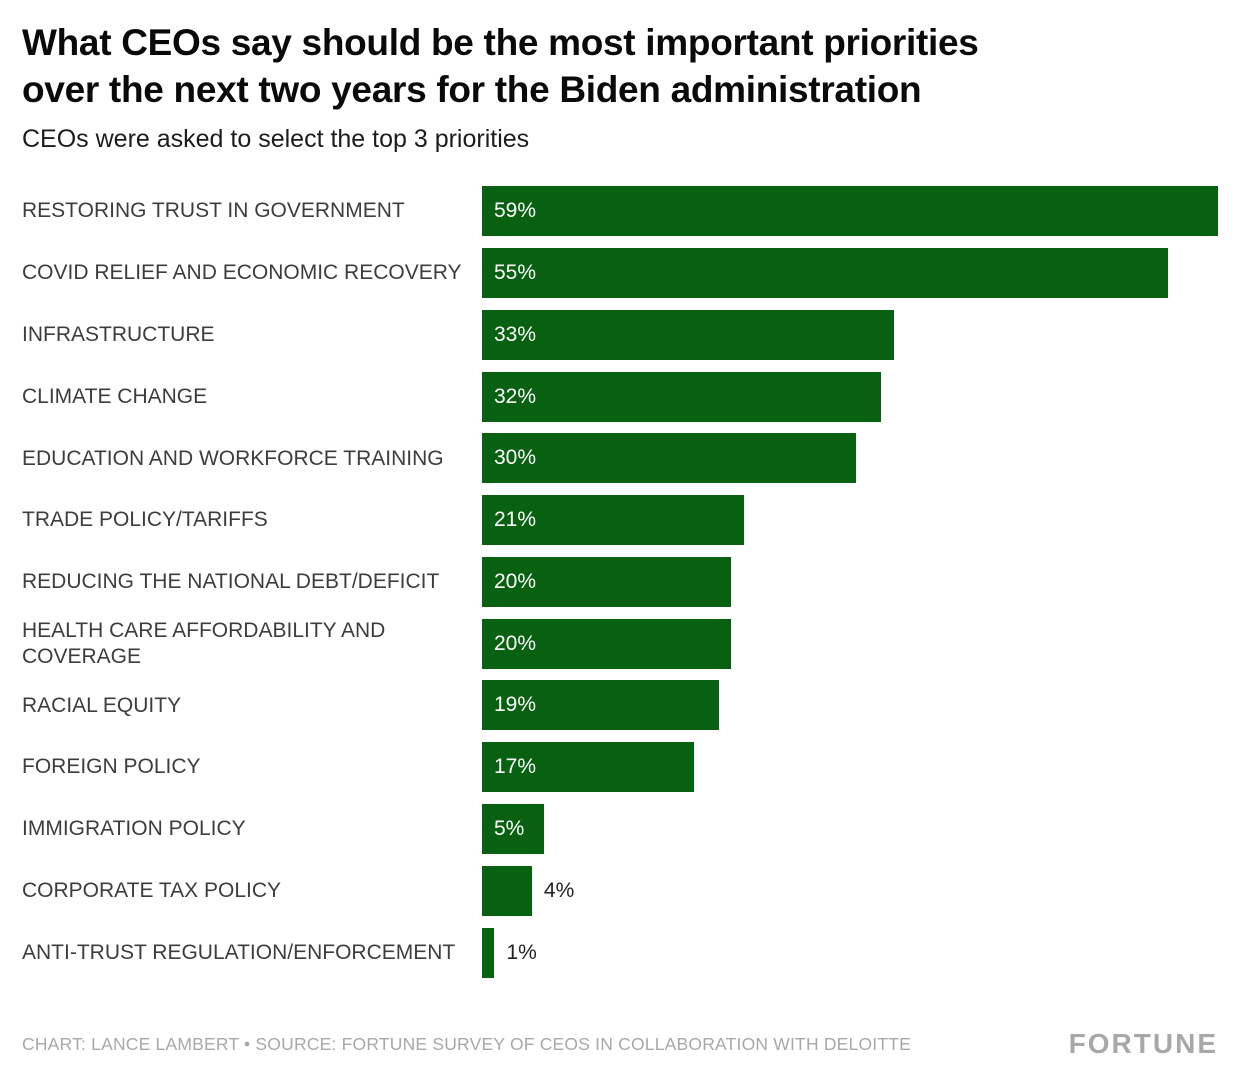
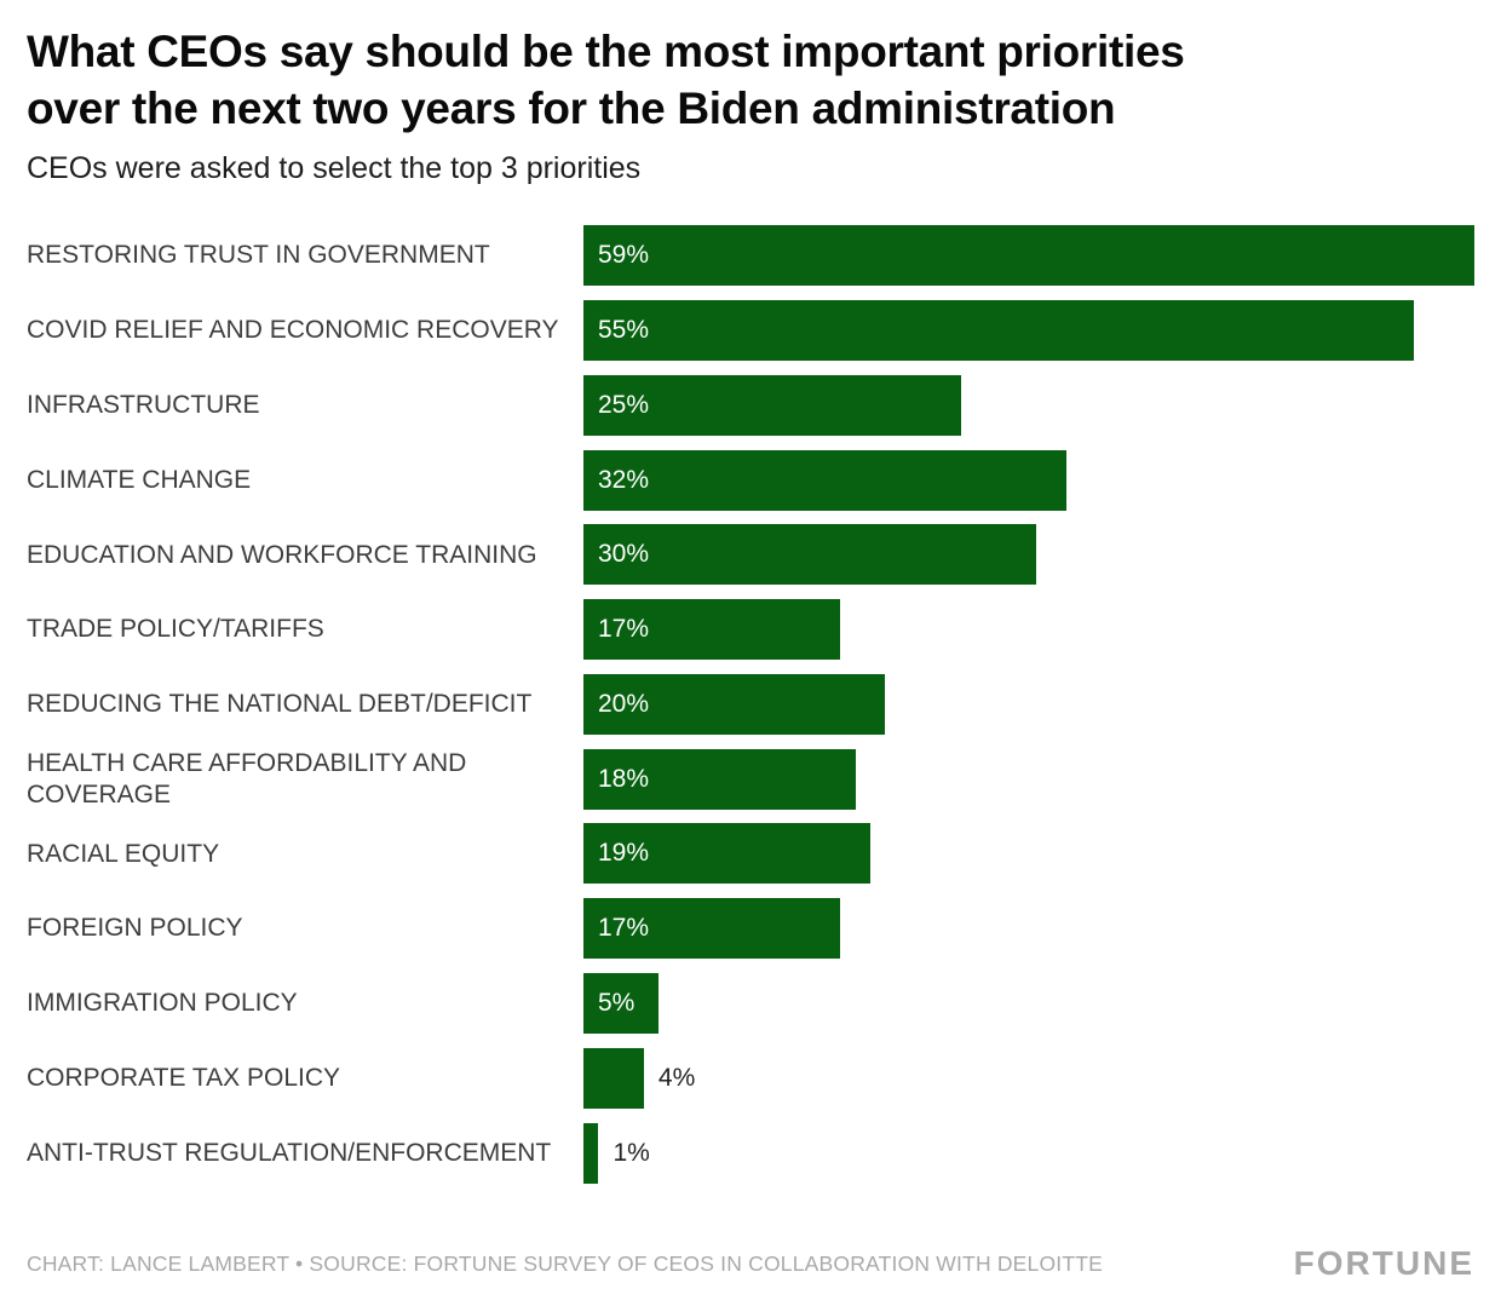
INFRASTRUCTURE: 33% -> 25%
TRADE POLICY/TARIFFS: 21% -> 17%
HEALTH CARE AFFORDABILITY AND COVERAGE: 20% -> 18%
